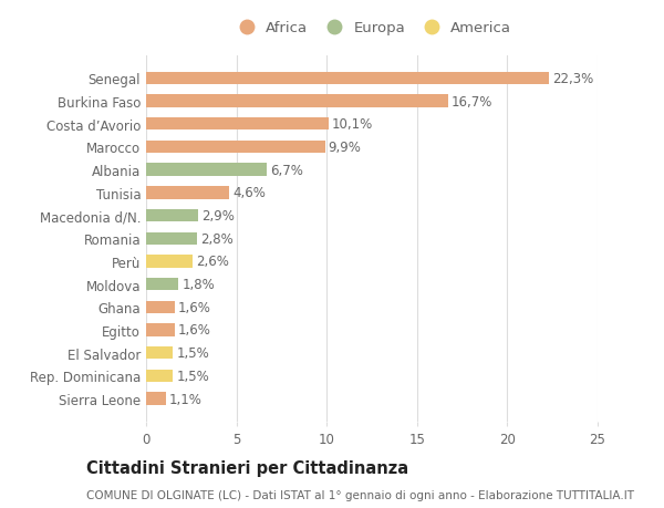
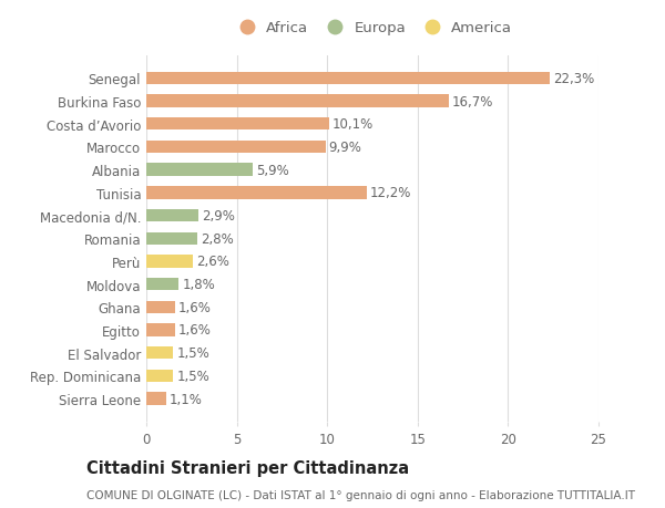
Albania: 6,7% -> 5,9%
Tunisia: 4,6% -> 12,2%
